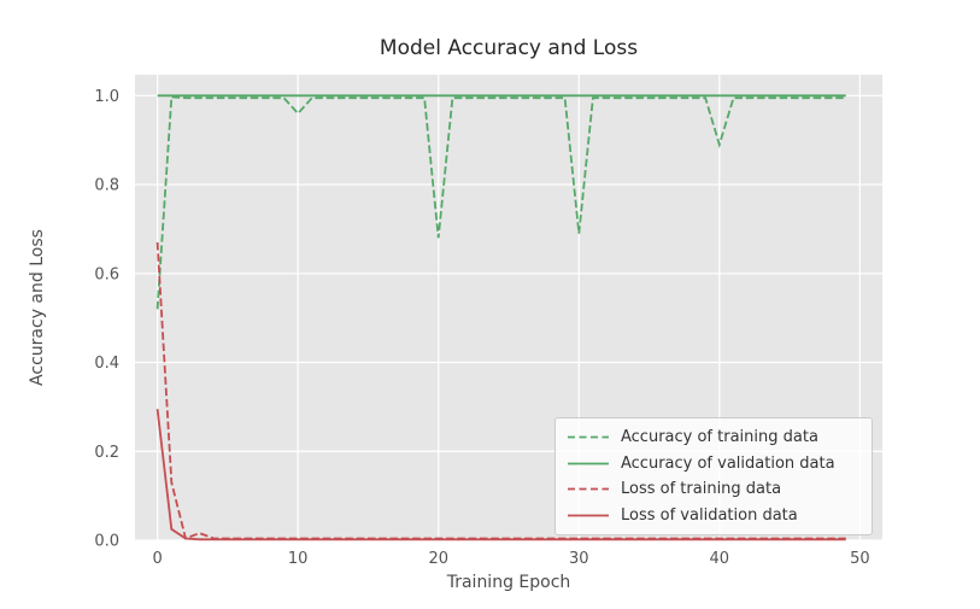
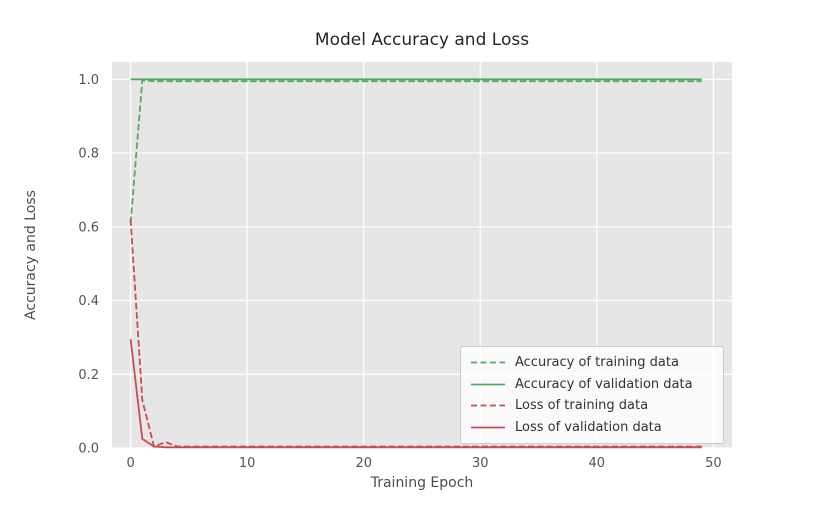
Accuracy of training data/0: 0.52 -> 0.61
Loss of training data/0: 0.67 -> 0.62
Accuracy of training data/10: 0.96 -> 0.99
Accuracy of training data/20: 0.68 -> 0.99
Accuracy of training data/30: 0.69 -> 0.99
Accuracy of training data/40: 0.89 -> 0.99
